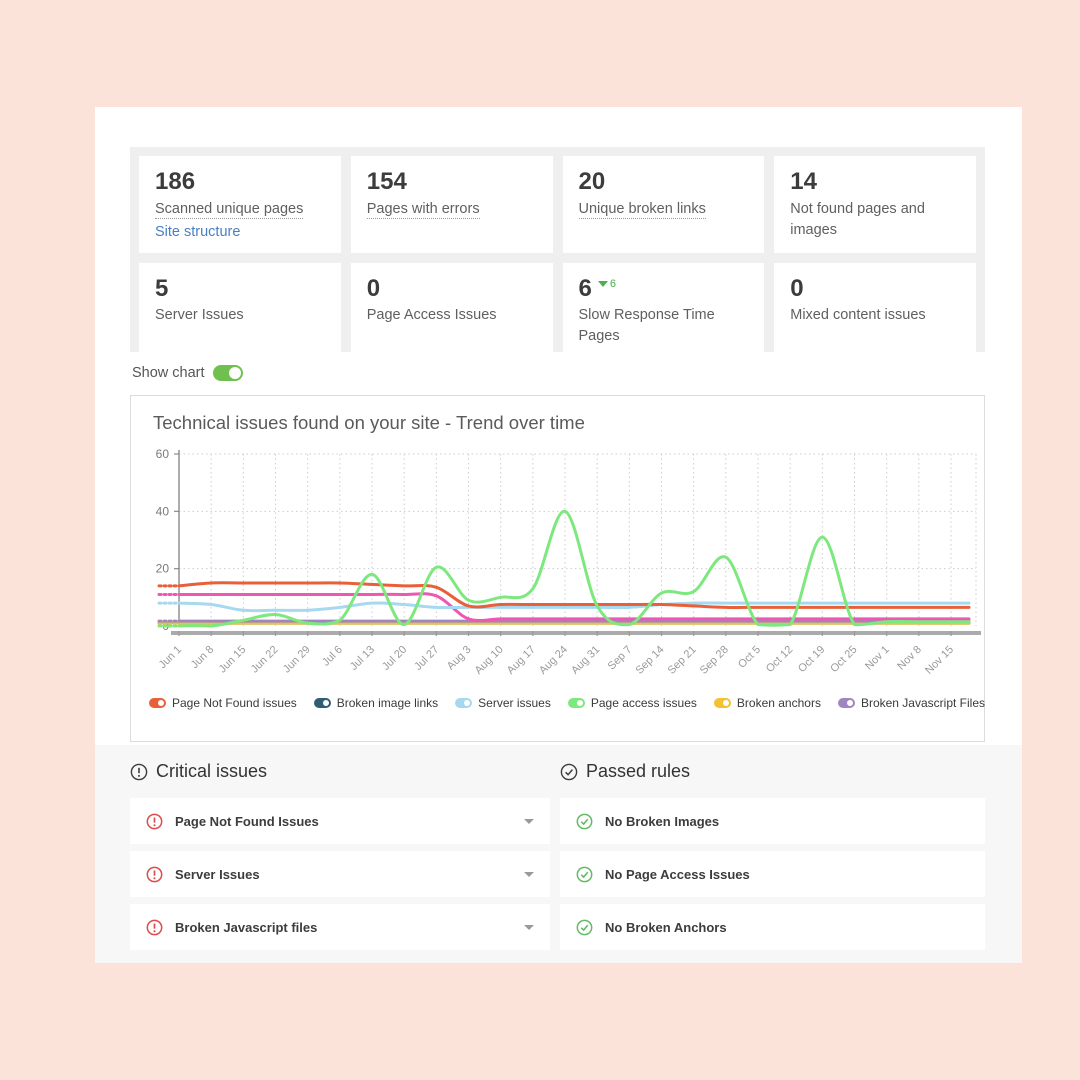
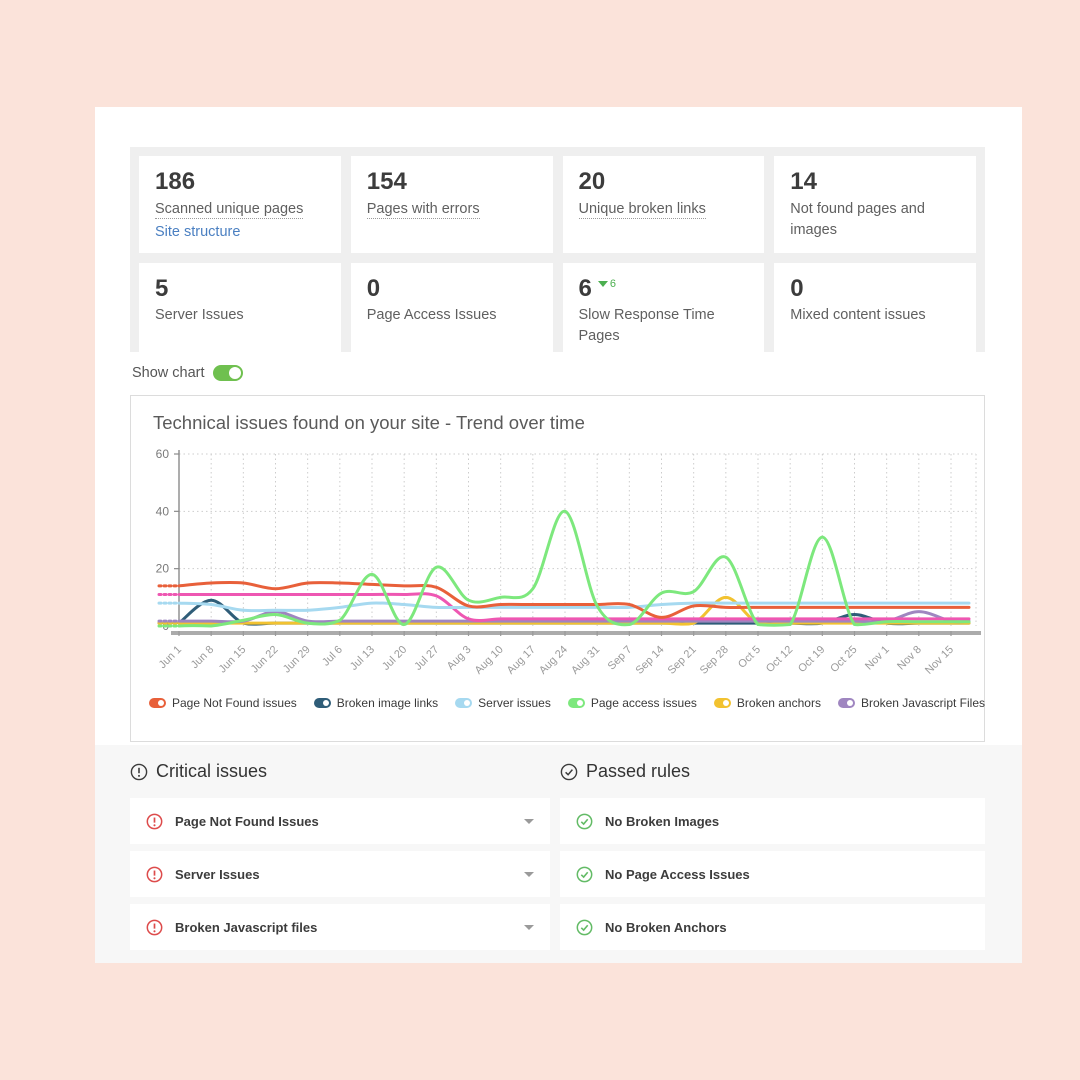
Broken image links/Jun 8: 1 -> 9
Page Not Found issues/Jun 22: 15 -> 13
Broken Javascript Files/Jun 22: 2 -> 5
Page Not Found issues/Sep 14: 8 -> 3
Broken anchors/Sep 28: 1 -> 10
Broken image links/Oct 25: 1 -> 4
Broken Javascript Files/Nov 8: 2 -> 5
